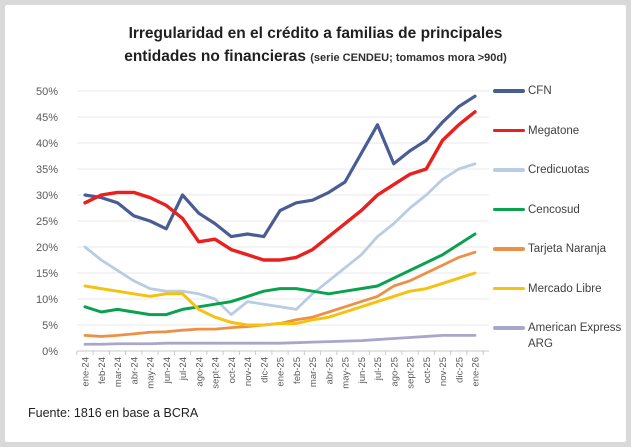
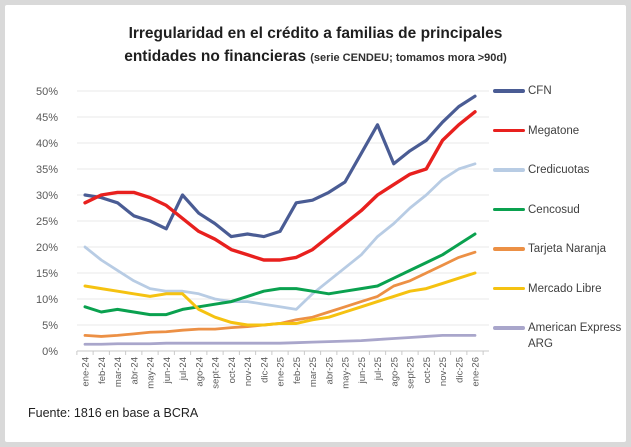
Megatone/ago-24: 21% -> 23%
Credicuotas/oct-24: 7% -> 10%
CFN/ene-25: 27% -> 23%
